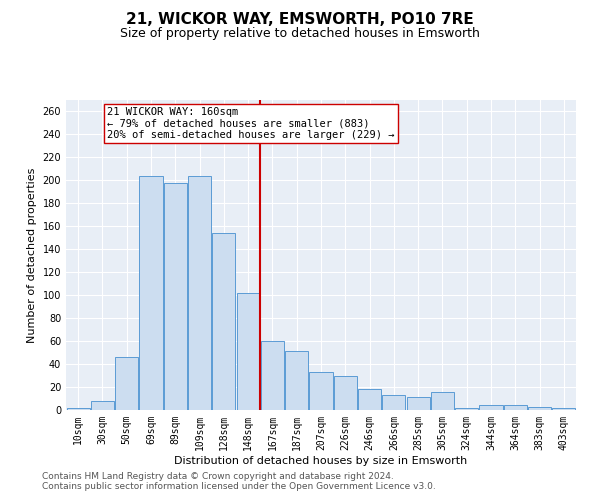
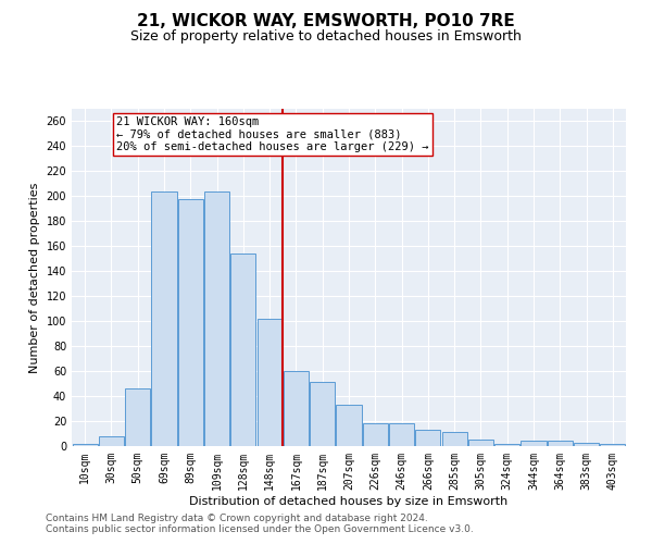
226sqm: 30 -> 18
305sqm: 16 -> 5
